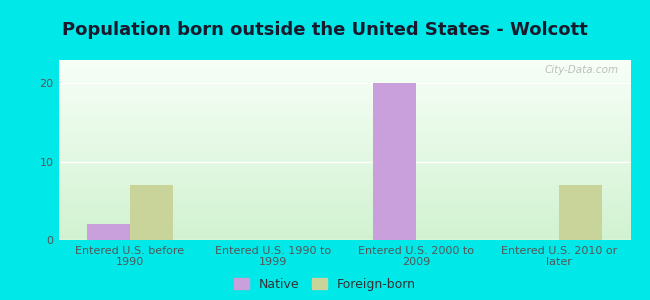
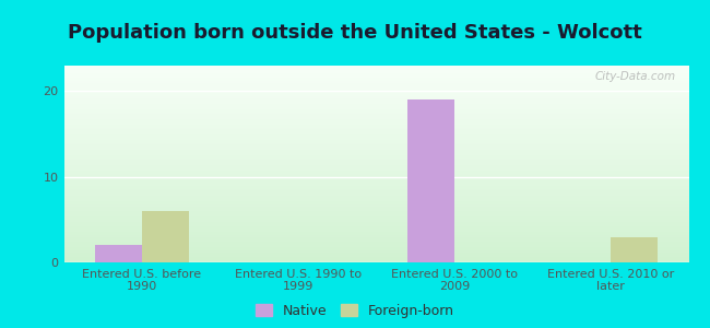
Foreign-born/Entered U.S. before 1990: 7 -> 6
Native/Entered U.S. 2000 to 2009: 20 -> 19
Foreign-born/Entered U.S. 2010 or later: 7 -> 3
